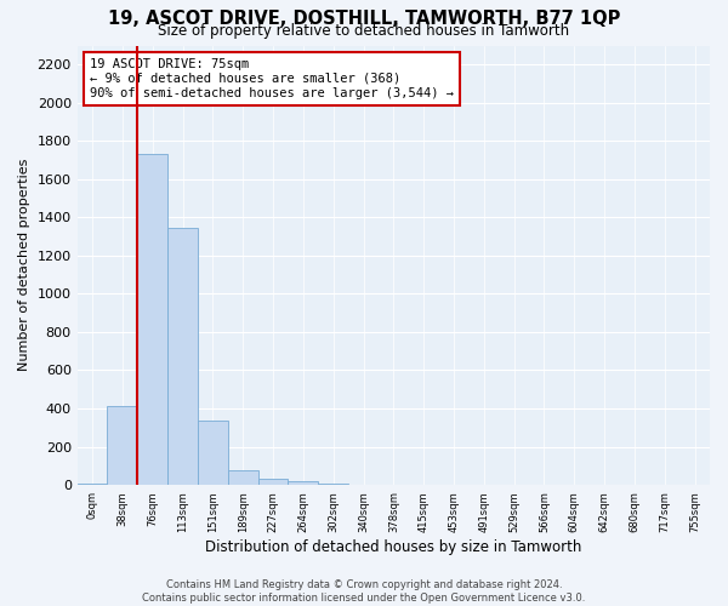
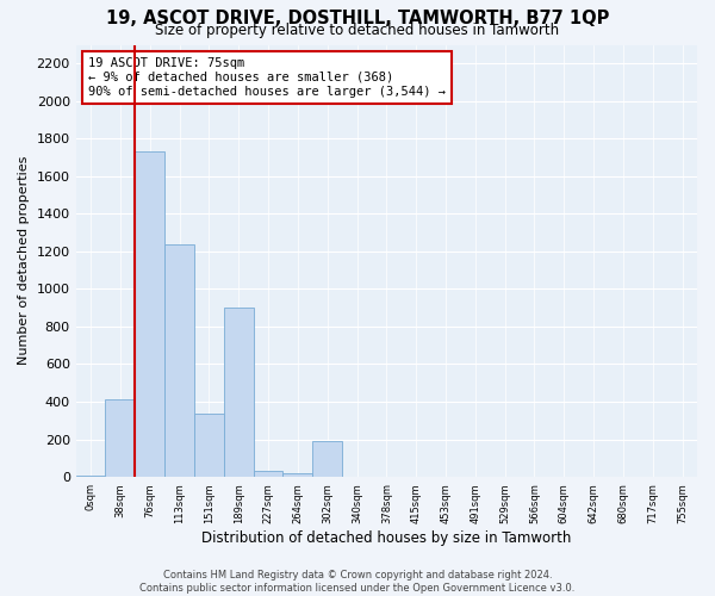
113sqm: 1340 -> 1240
189sqm: 80 -> 900
302sqm: 10 -> 190
